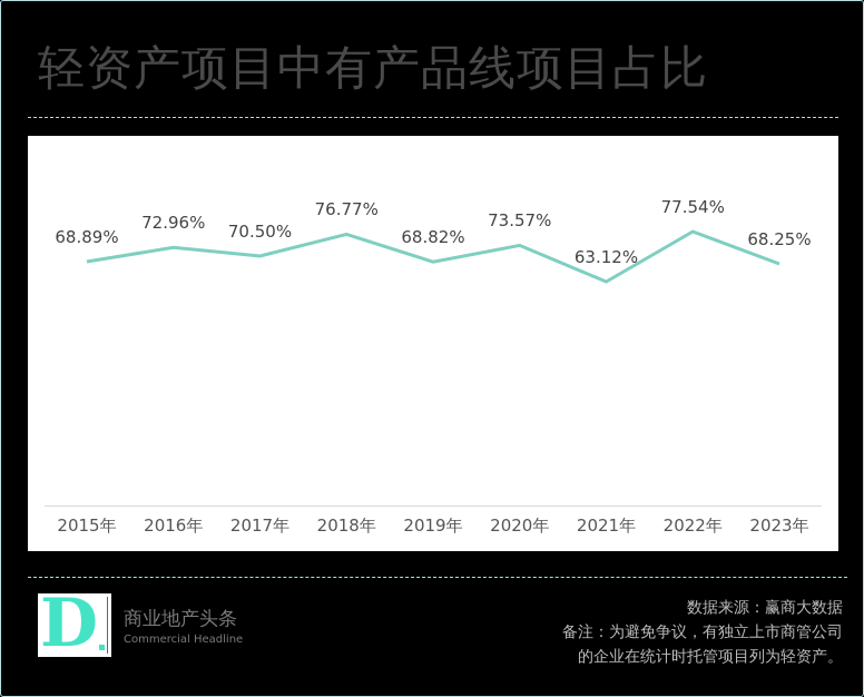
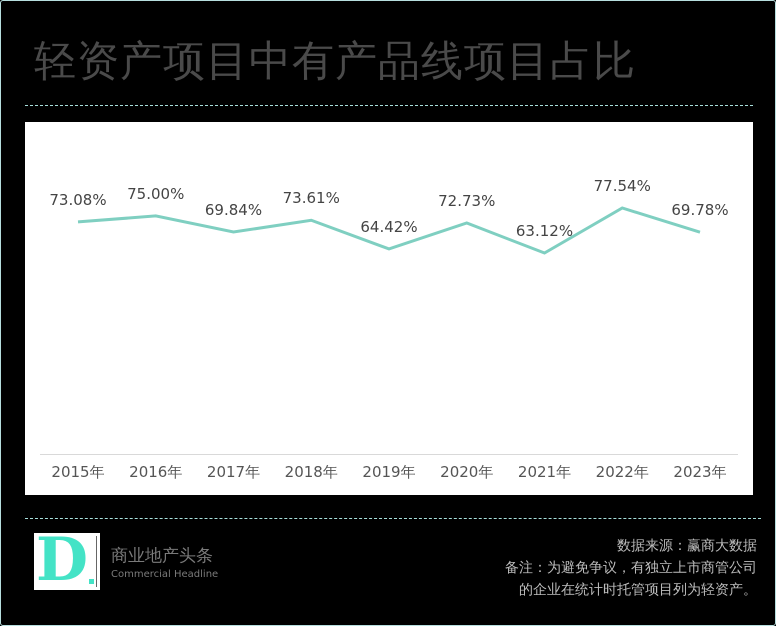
2015年: 68.89% -> 73.08%
2016年: 72.96% -> 75.00%
2017年: 70.50% -> 69.84%
2018年: 76.77% -> 73.61%
2019年: 68.82% -> 64.42%
2020年: 73.57% -> 72.73%
2023年: 68.25% -> 69.78%
